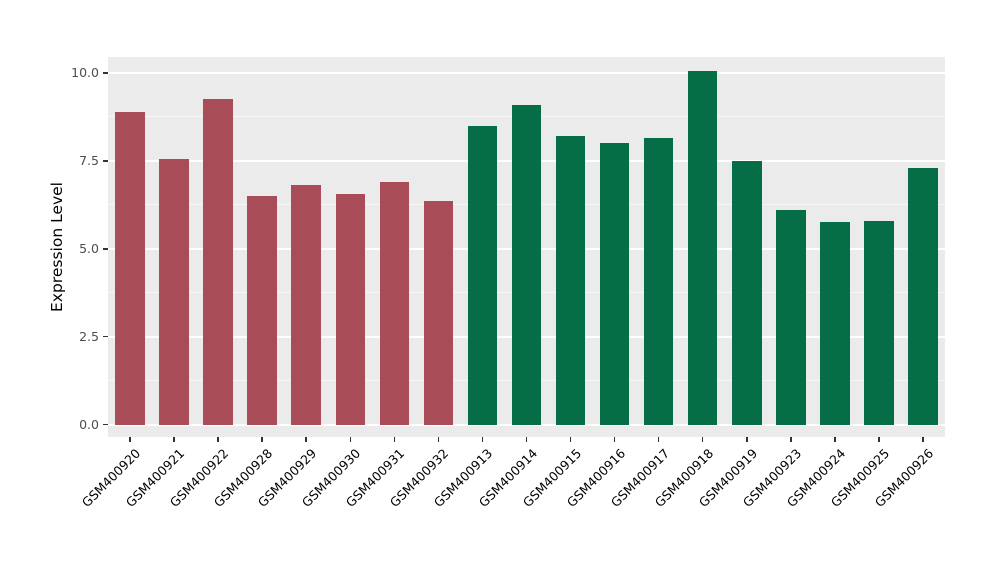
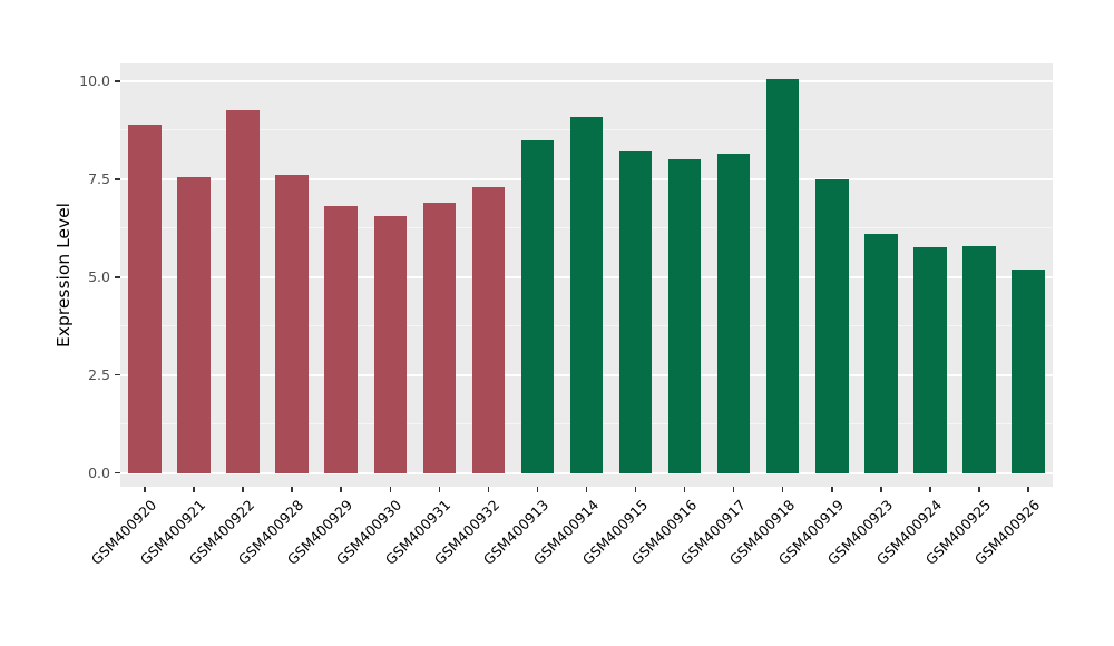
GSM400928: 6.5 -> 7.6
GSM400932: 6.3 -> 7.3
GSM400926: 7.3 -> 5.2
